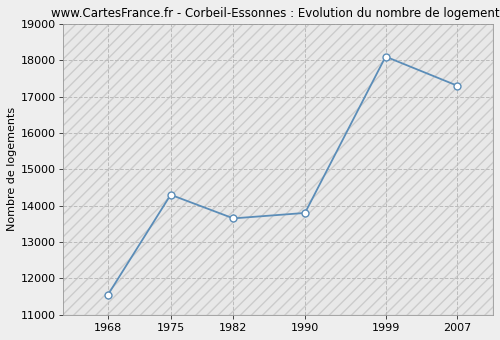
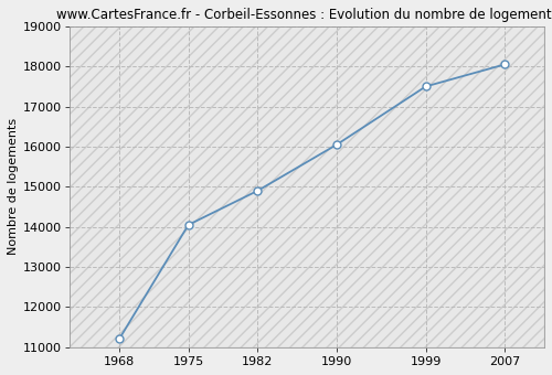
1968: 11550 -> 11200
1975: 14300 -> 14050
1982: 13650 -> 14900
1990: 13800 -> 16050
1999: 18100 -> 17500
2007: 17300 -> 18050
